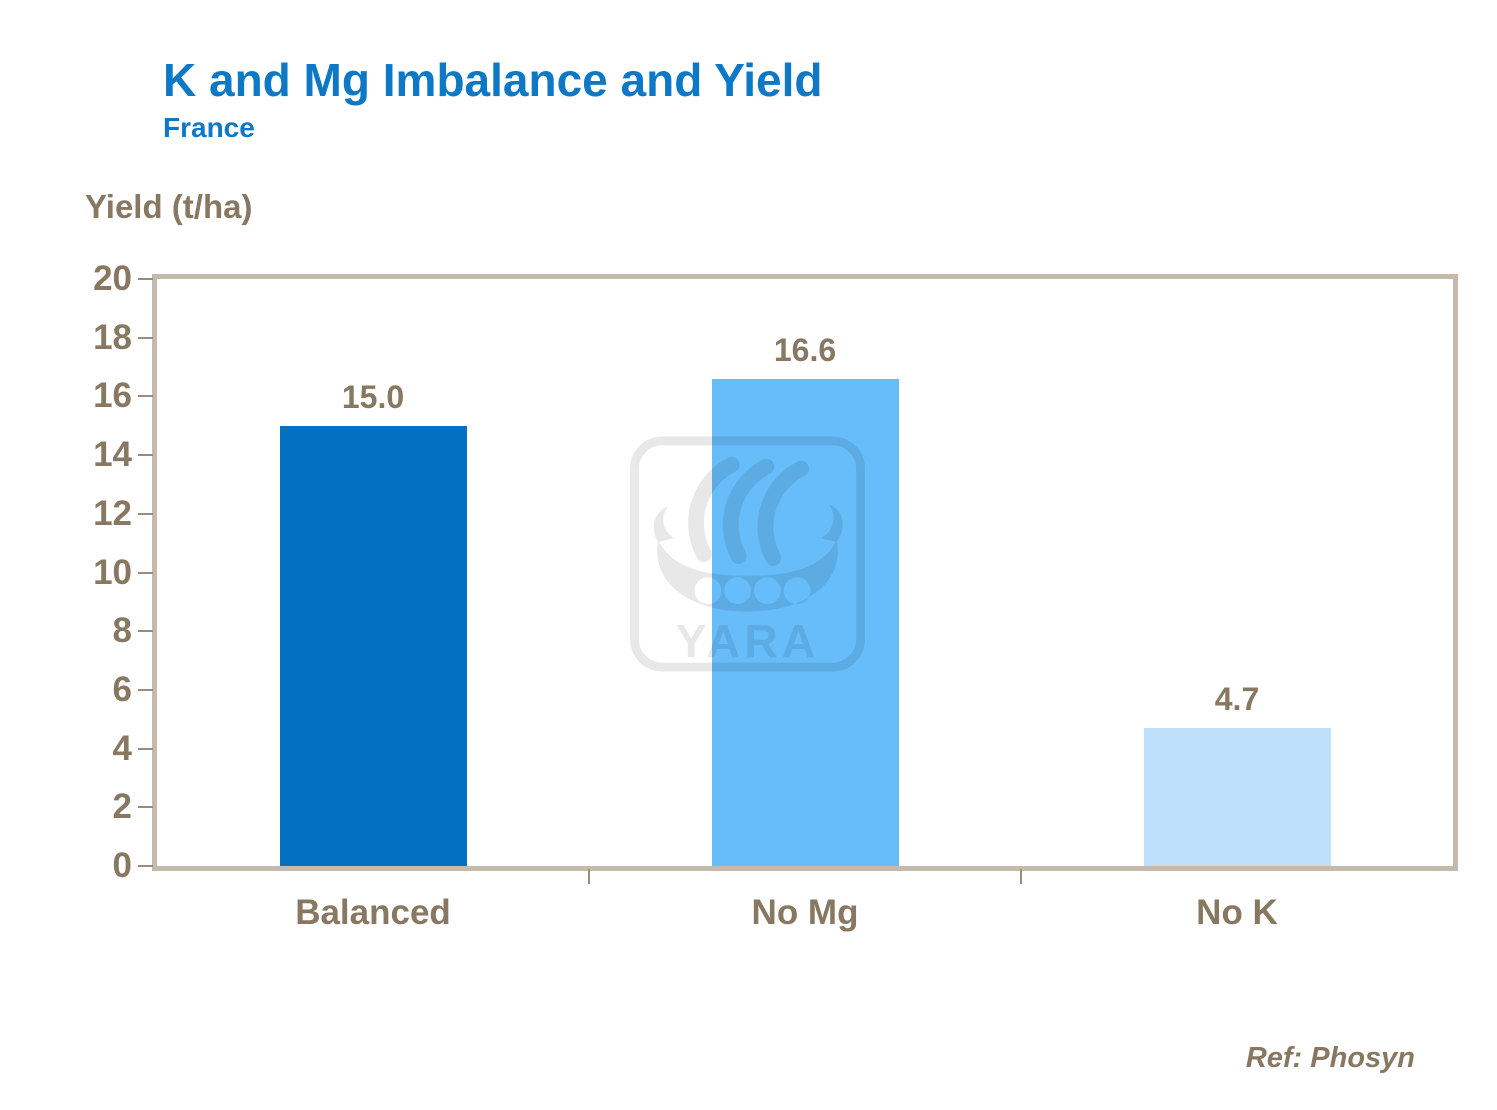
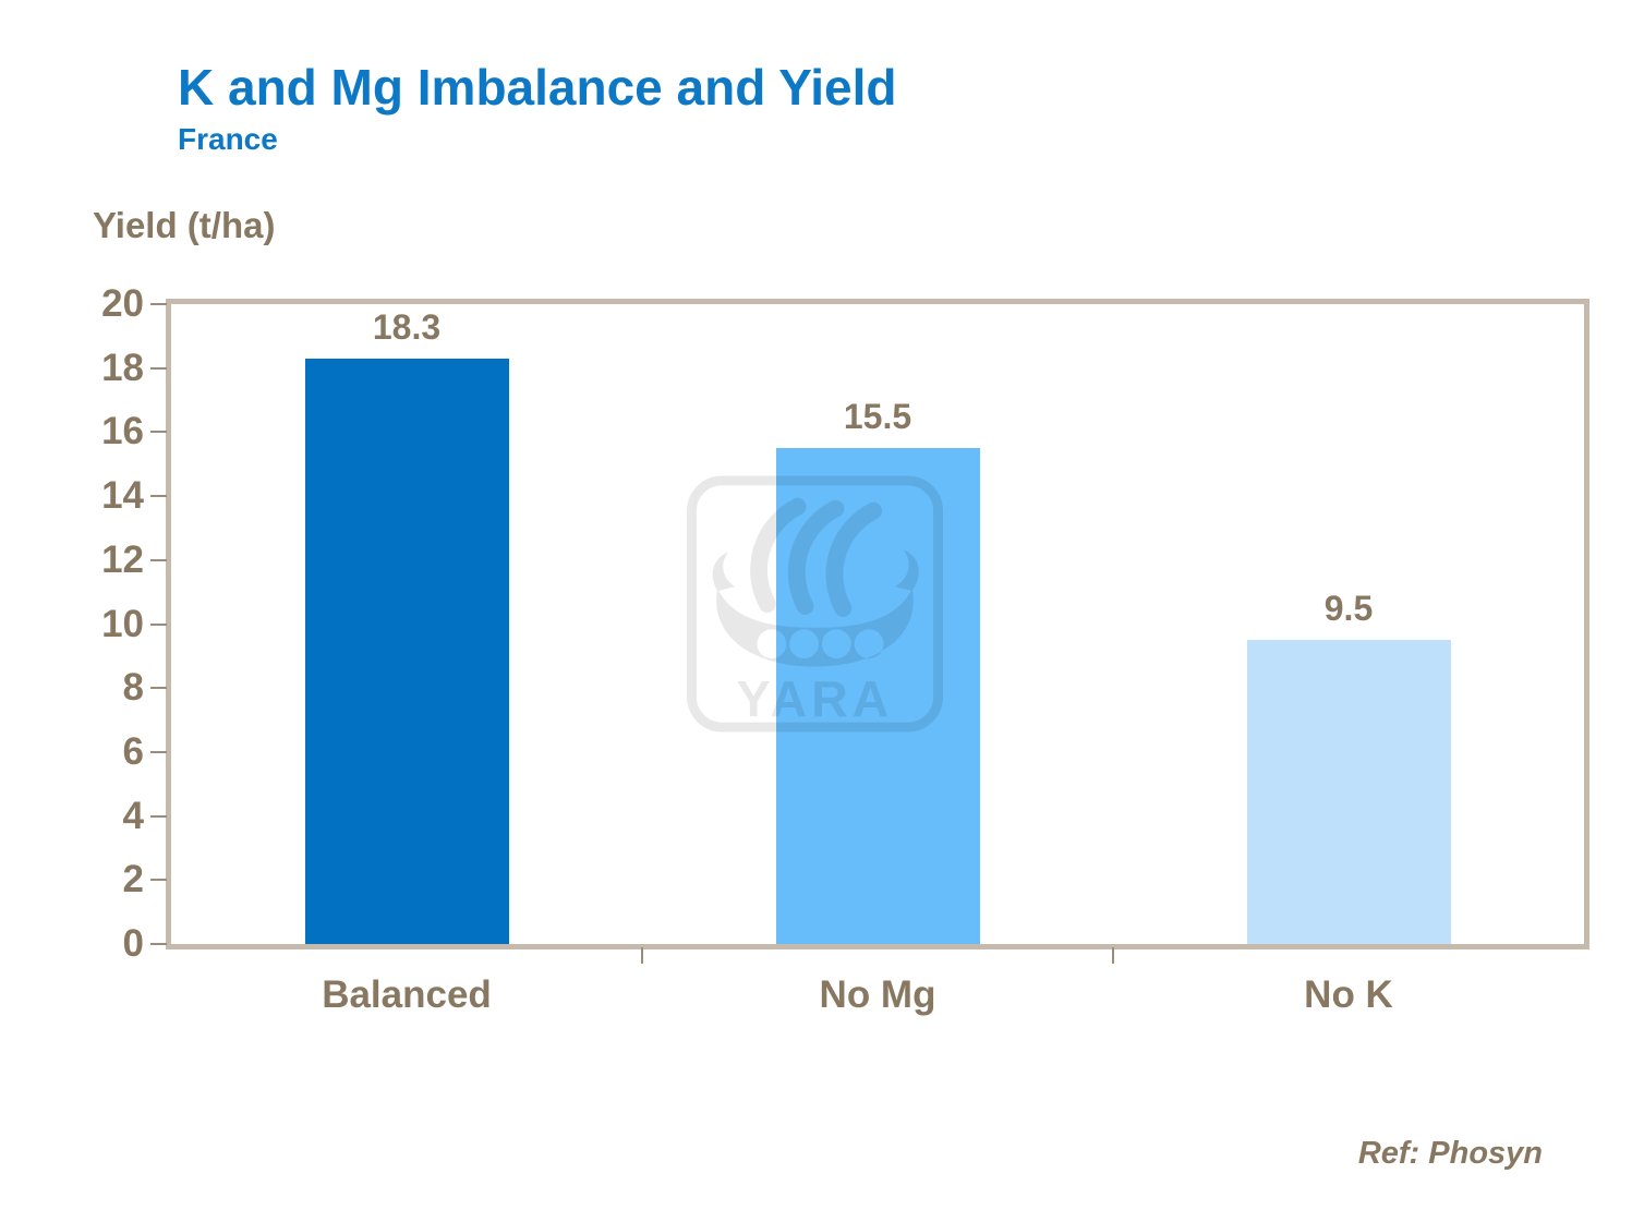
Balanced: 15.0 -> 18.3
No Mg: 16.6 -> 15.5
No K: 4.7 -> 9.5
